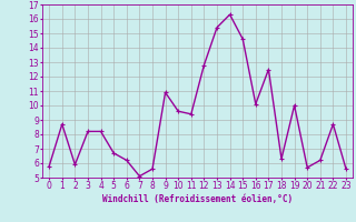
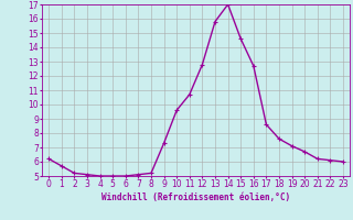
0: 5.8 -> 6.2
1: 8.7 -> 5.7
2: 5.9 -> 5.2
3: 8.2 -> 5.1
4: 8.2 -> 5.0
5: 6.7 -> 5.0
6: 6.2 -> 5.0
8: 5.6 -> 5.2
9: 10.9 -> 7.3
11: 9.4 -> 10.7
13: 15.4 -> 15.8
14: 16.3 -> 17.0
16: 10.1 -> 12.7
17: 12.5 -> 8.6
18: 6.3 -> 7.6
19: 10.0 -> 7.1
20: 5.7 -> 6.7
22: 8.7 -> 6.1
23: 5.6 -> 6.0
